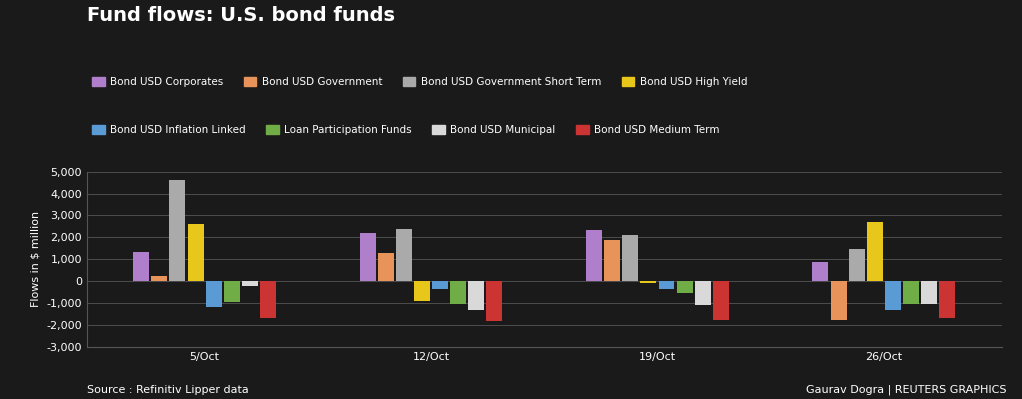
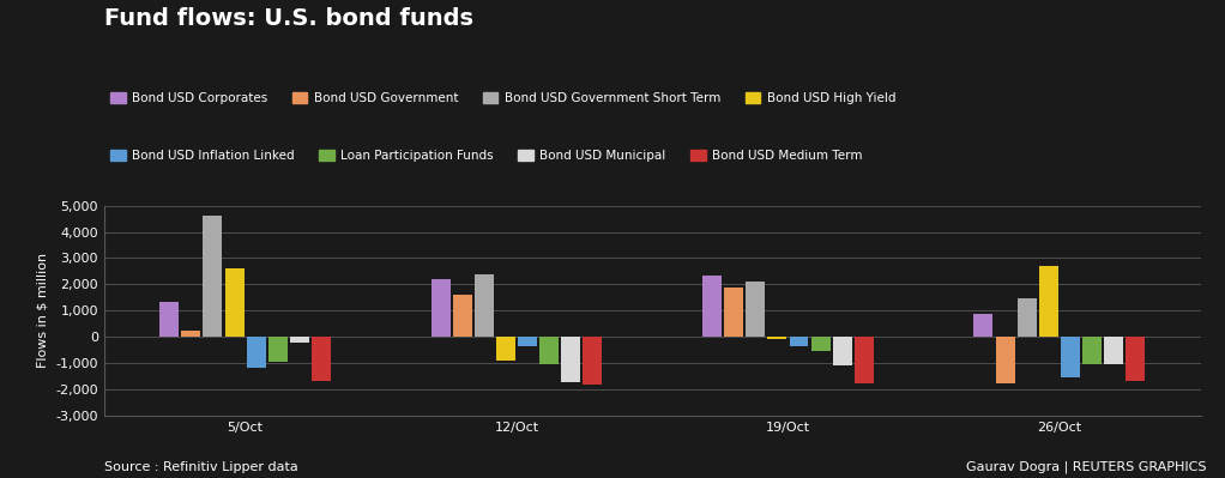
Bond USD Government/12/Oct: 1,300 -> 1,600
Bond USD Municipal/12/Oct: -1,300 -> -1,700
Bond USD Inflation Linked/26/Oct: -1,300 -> -1,550
